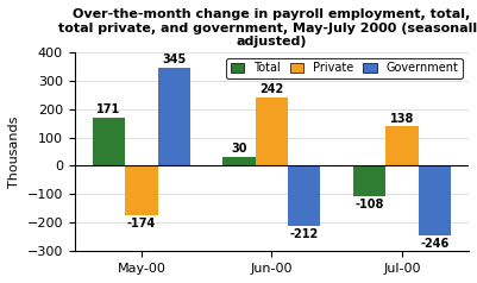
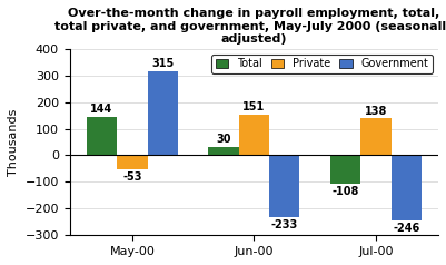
Total/May-00: 171 -> 144
Private/May-00: -174 -> -53
Government/May-00: 345 -> 315
Private/Jun-00: 242 -> 151
Government/Jun-00: -212 -> -233
